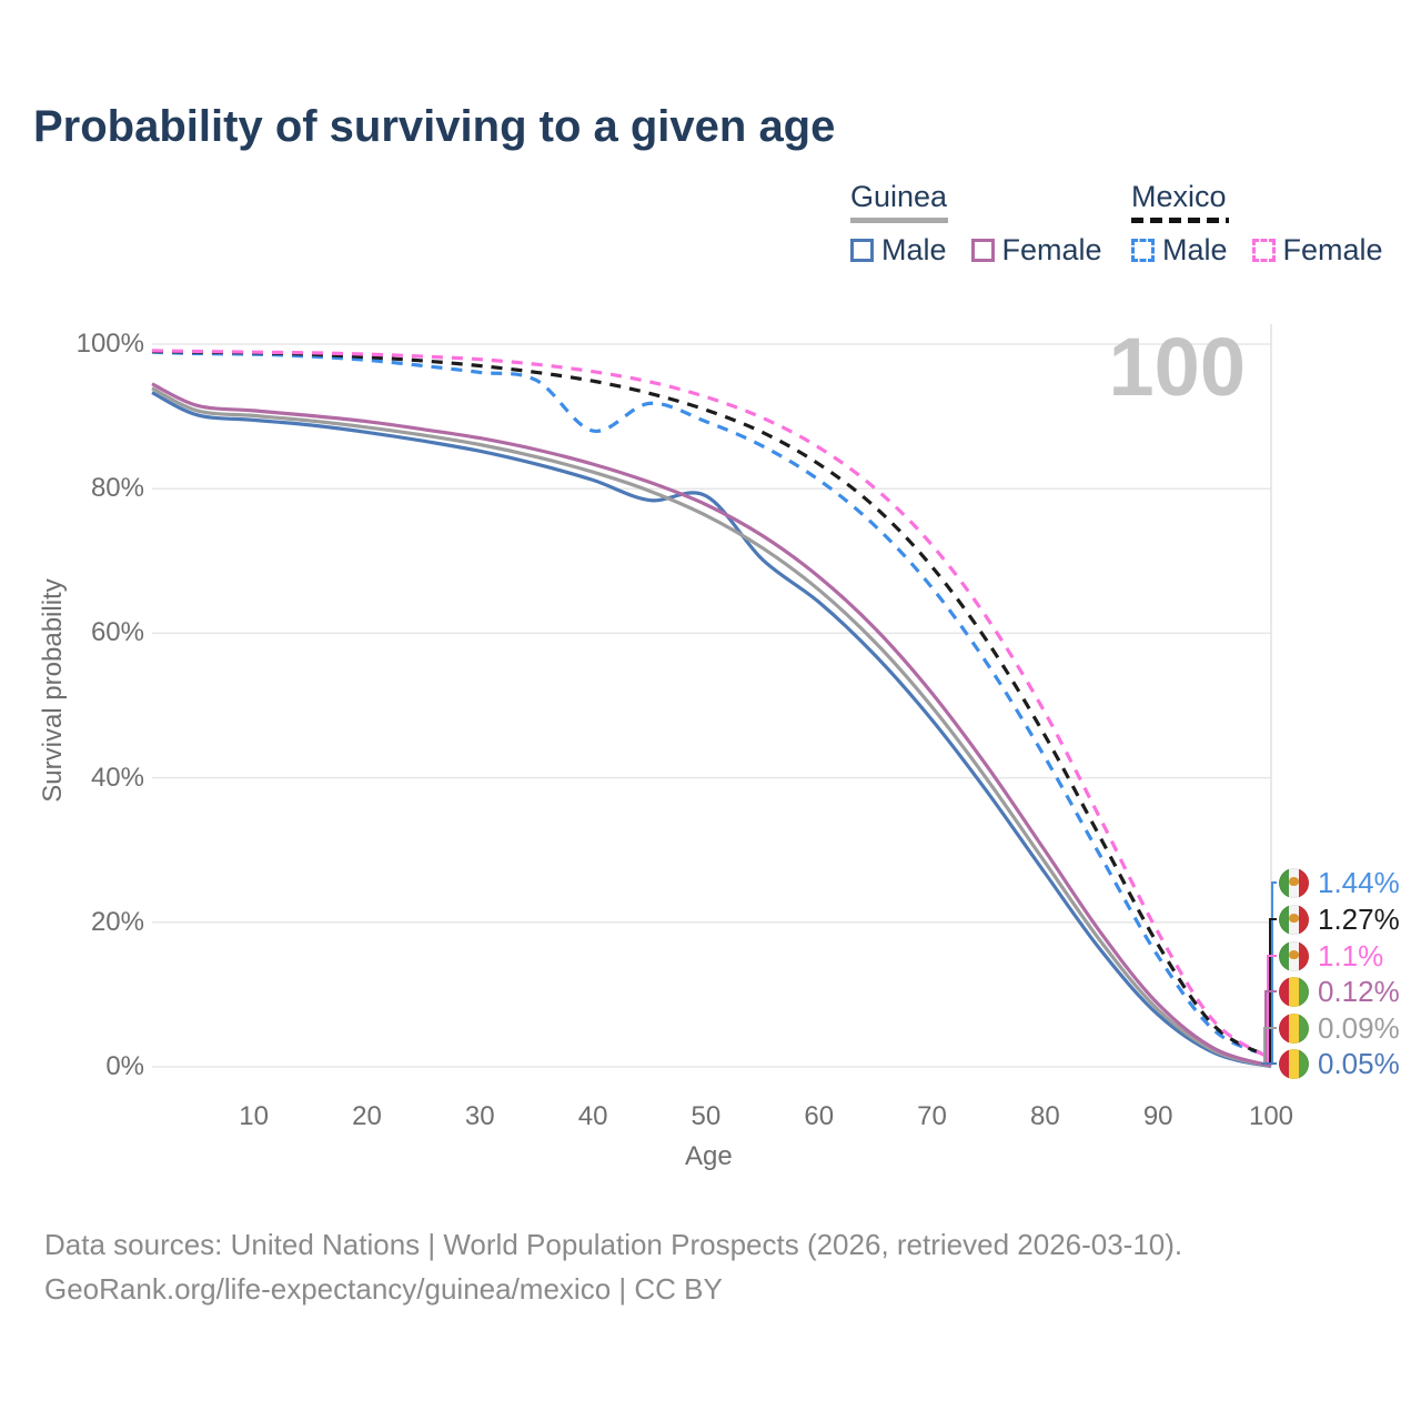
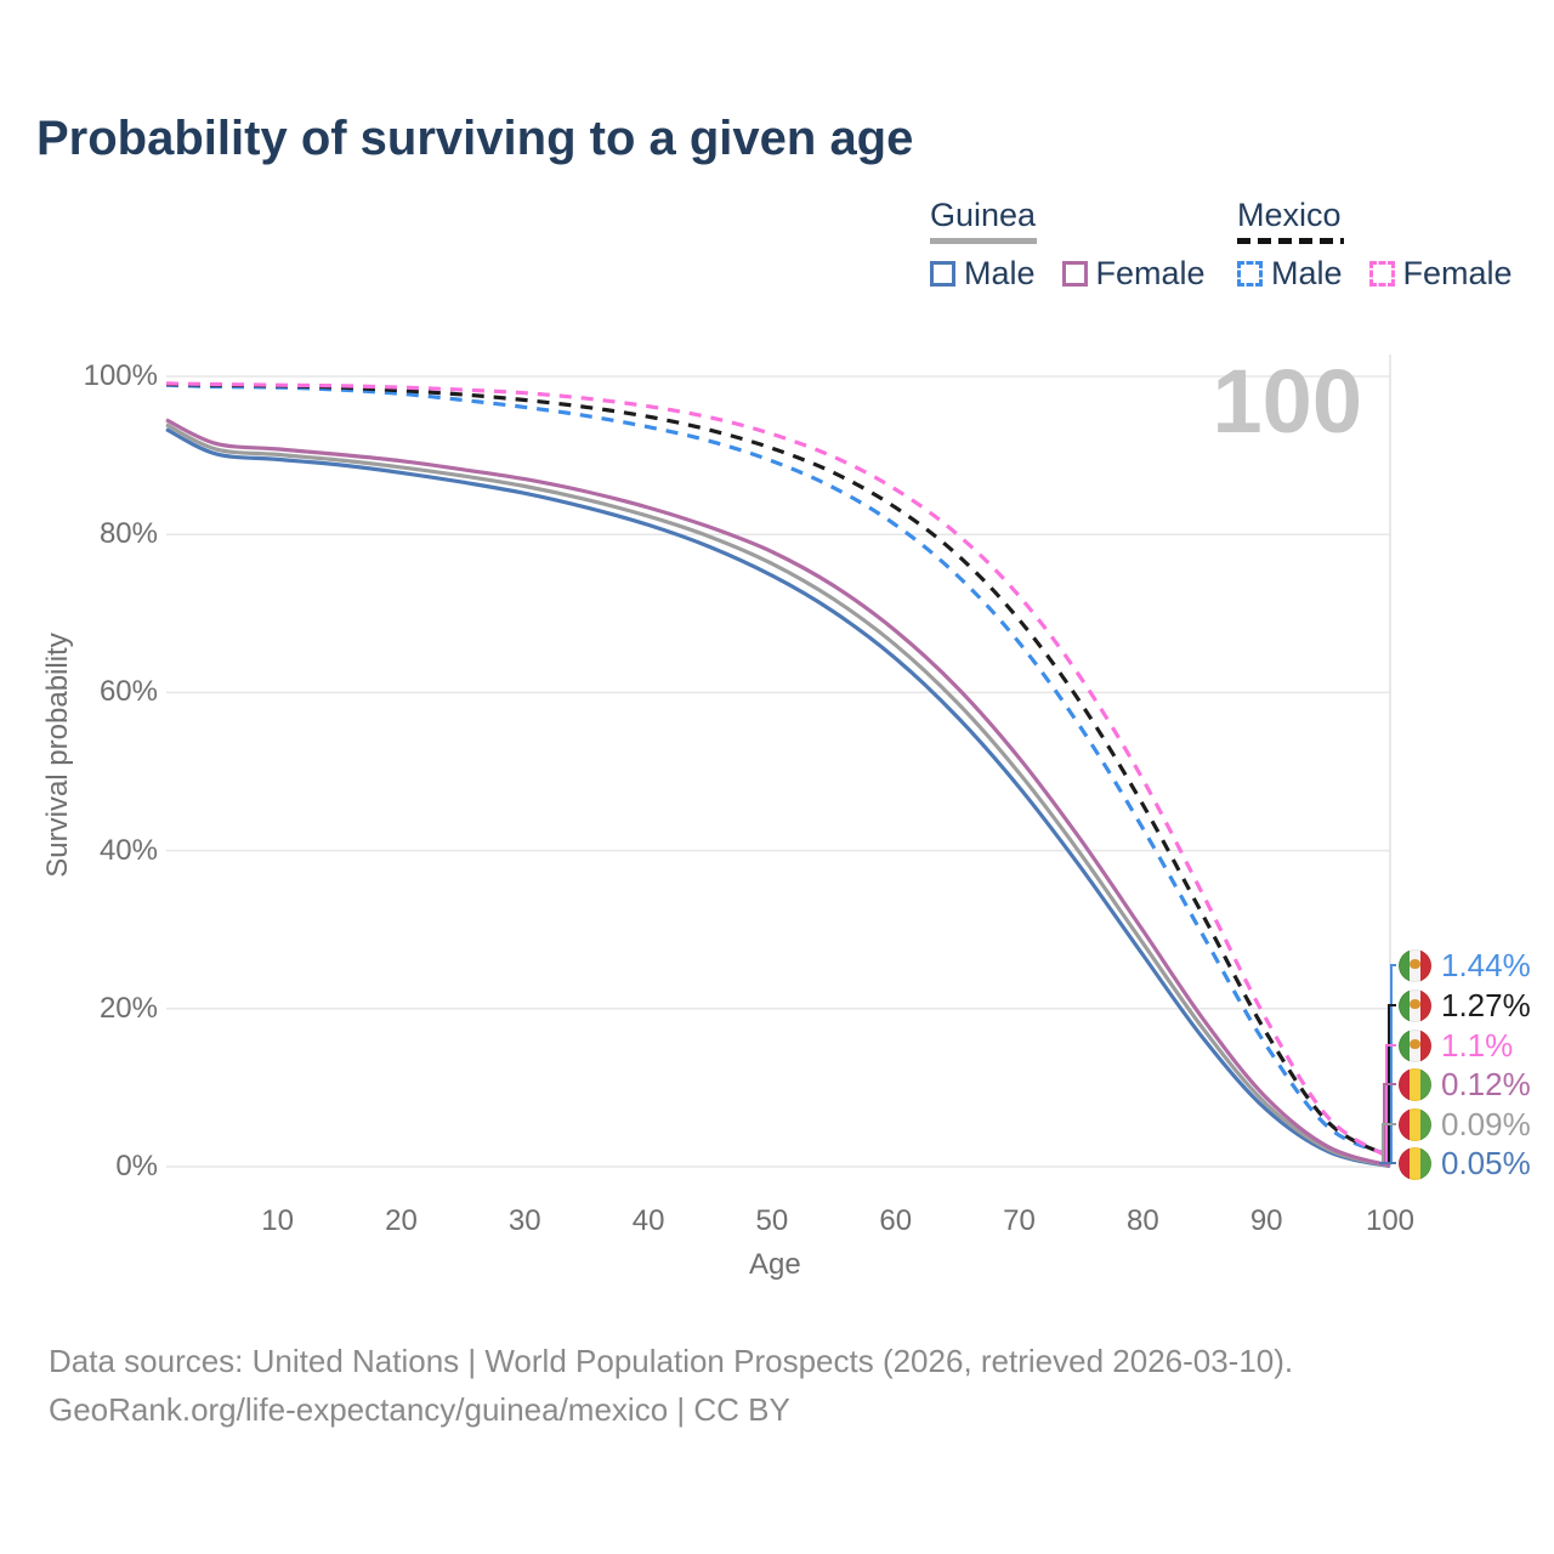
Mexico Male/40: 88% -> 94%
Guinea Male/50: 79% -> 75%
